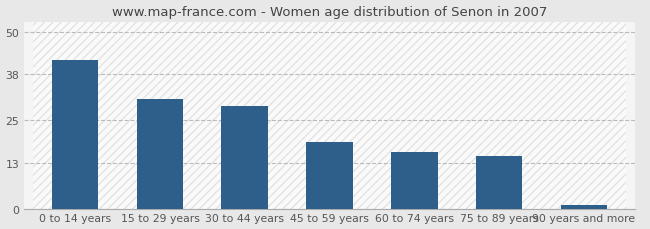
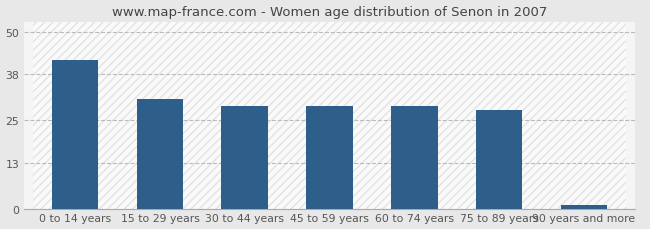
45 to 59 years: 19 -> 29
60 to 74 years: 16 -> 29
75 to 89 years: 15 -> 28
